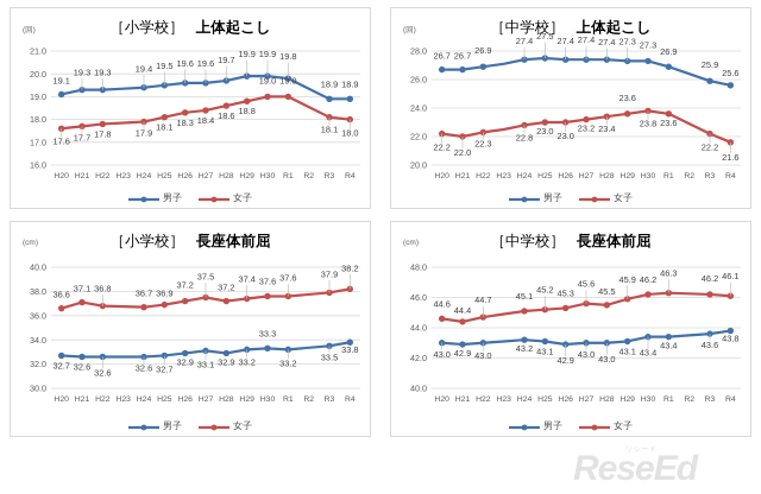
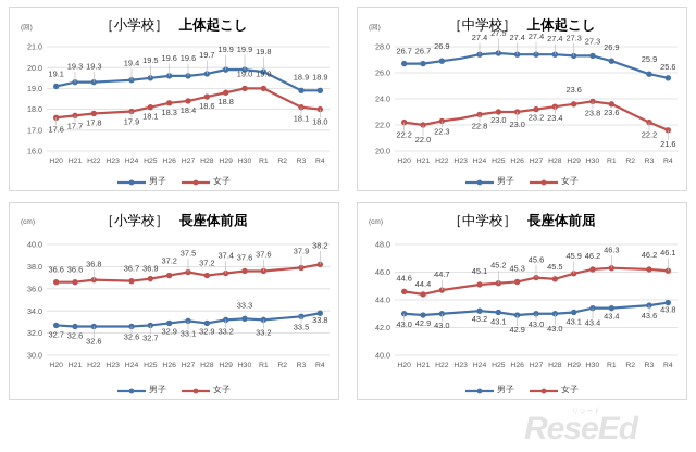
［小学校］ 長座体前屈/女子/H21: 37.1 -> 36.6
